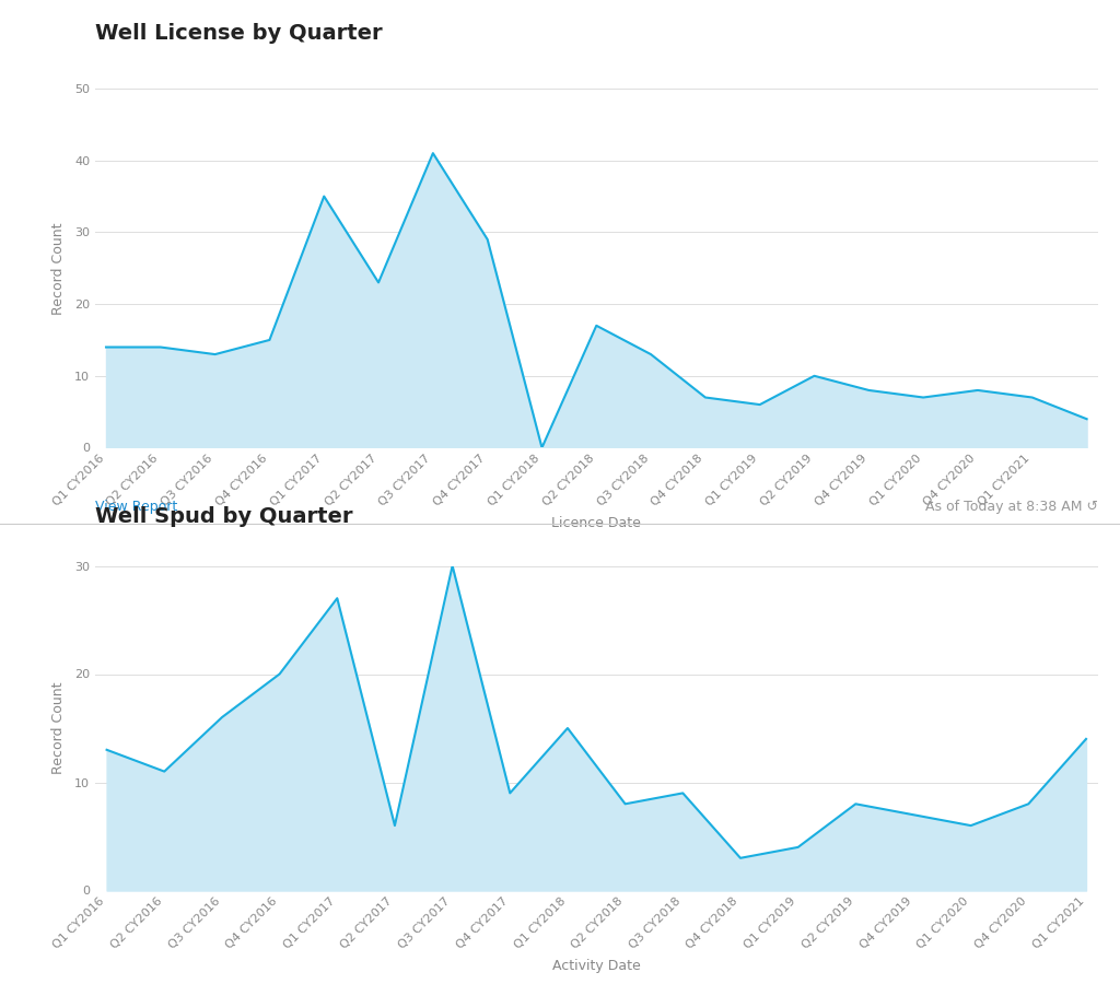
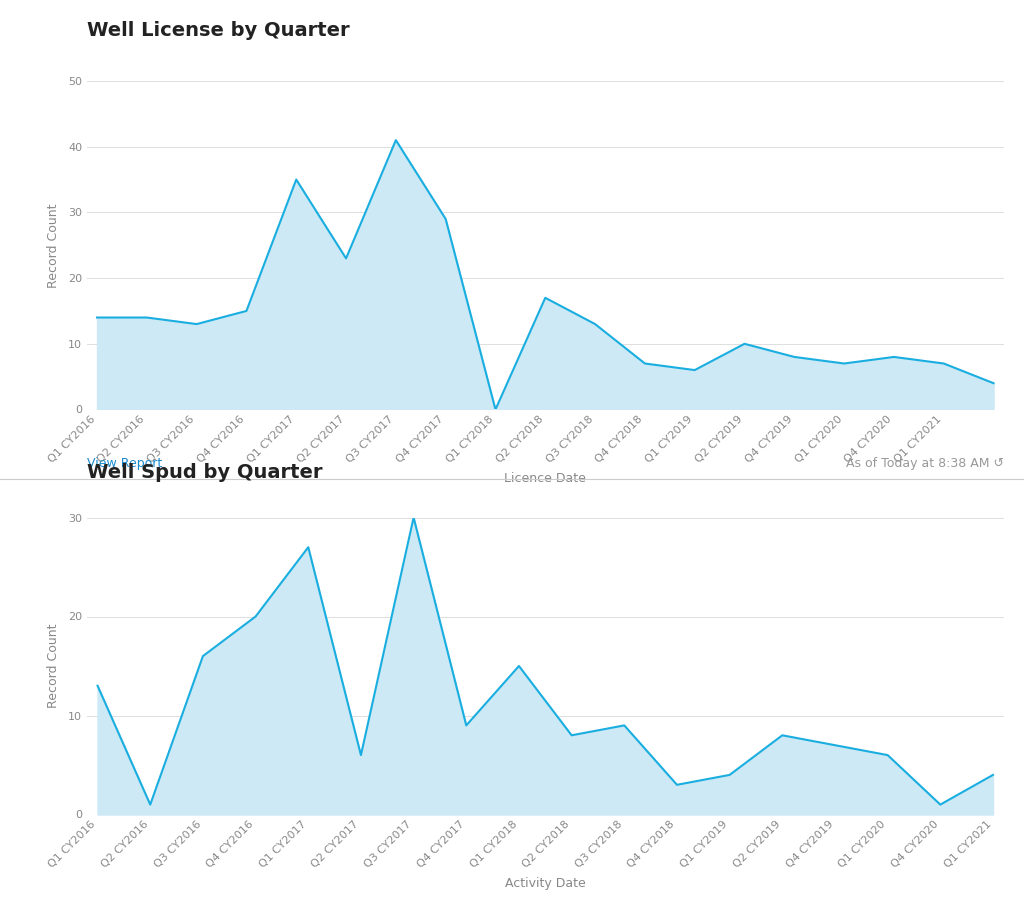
Q2 CY2016: 11 -> 1
Q4 CY2020: 8 -> 1
Q1 CY2021: 14 -> 4
